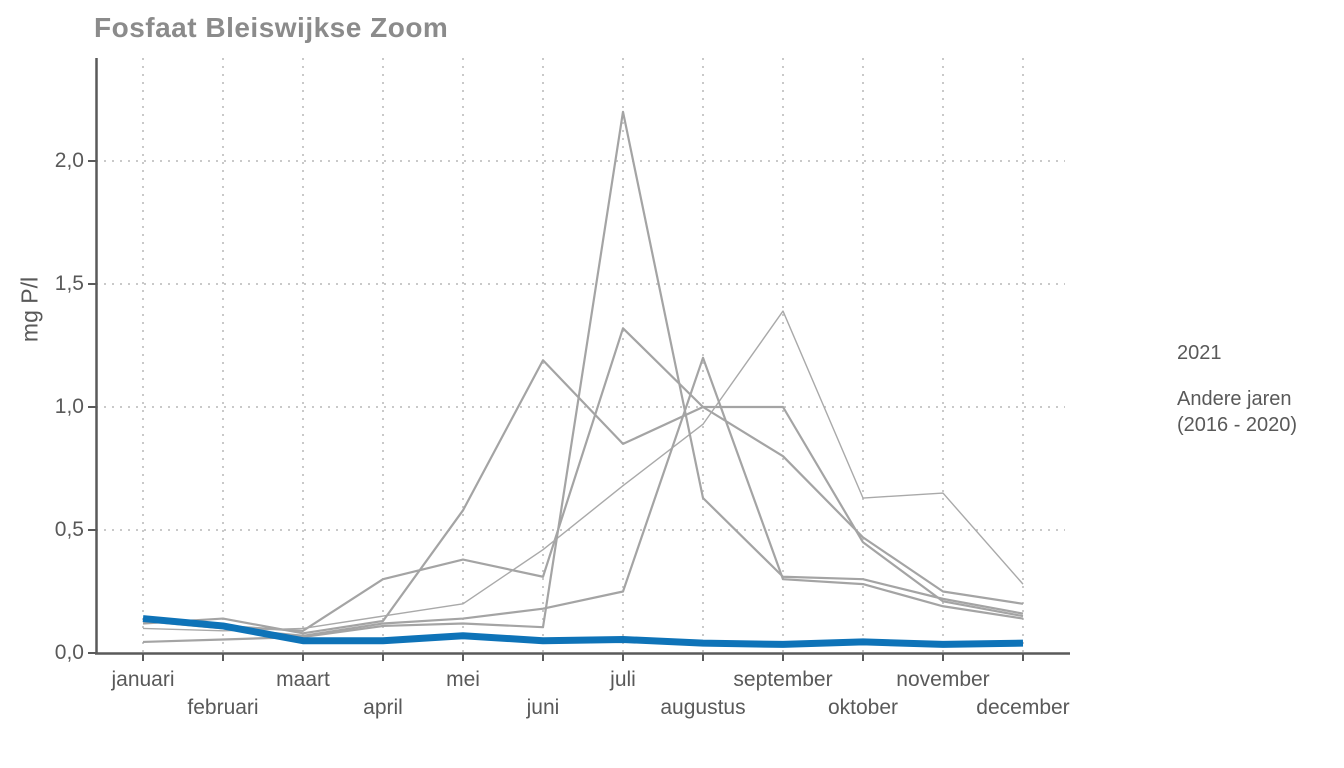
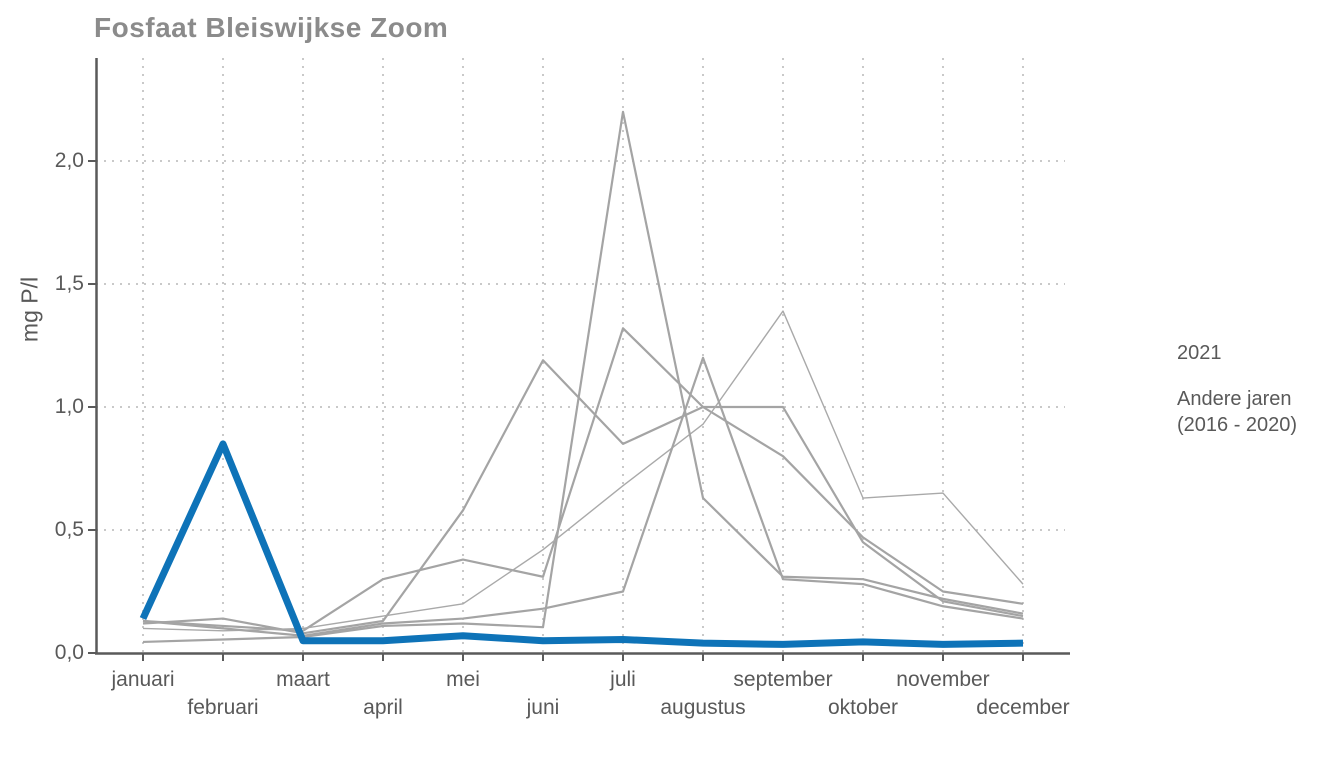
2021/februari: 0,11 -> 0,85
